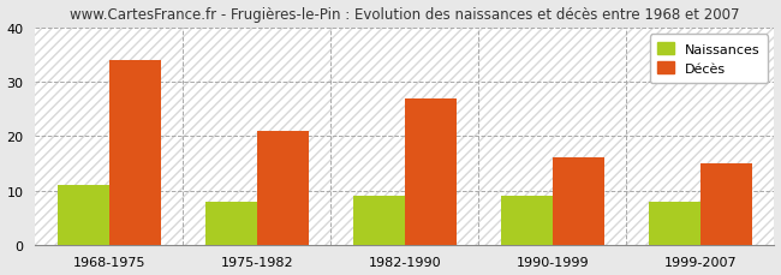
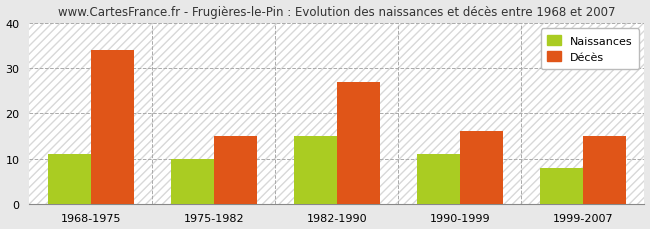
Naissances/1975-1982: 8 -> 10
Décès/1975-1982: 21 -> 15
Naissances/1982-1990: 9 -> 15
Naissances/1990-1999: 9 -> 11
